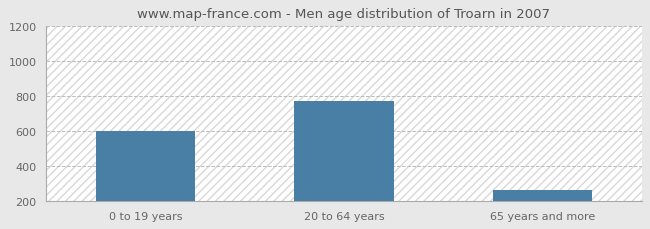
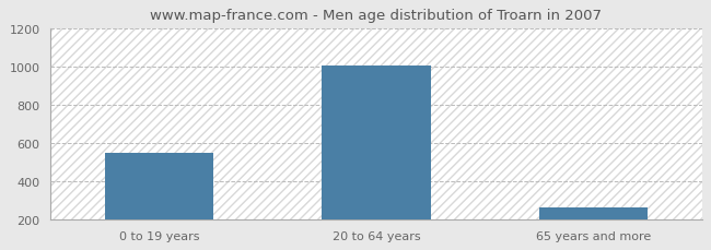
0 to 19 years: 600 -> 550
20 to 64 years: 770 -> 1010
